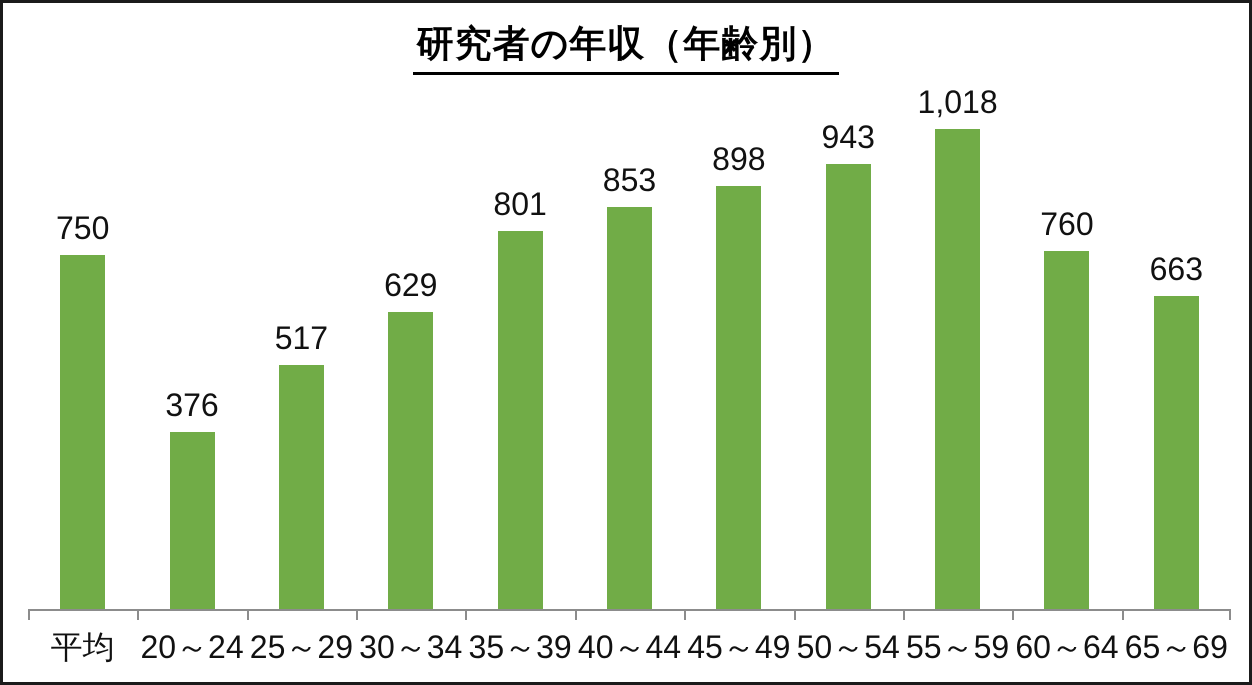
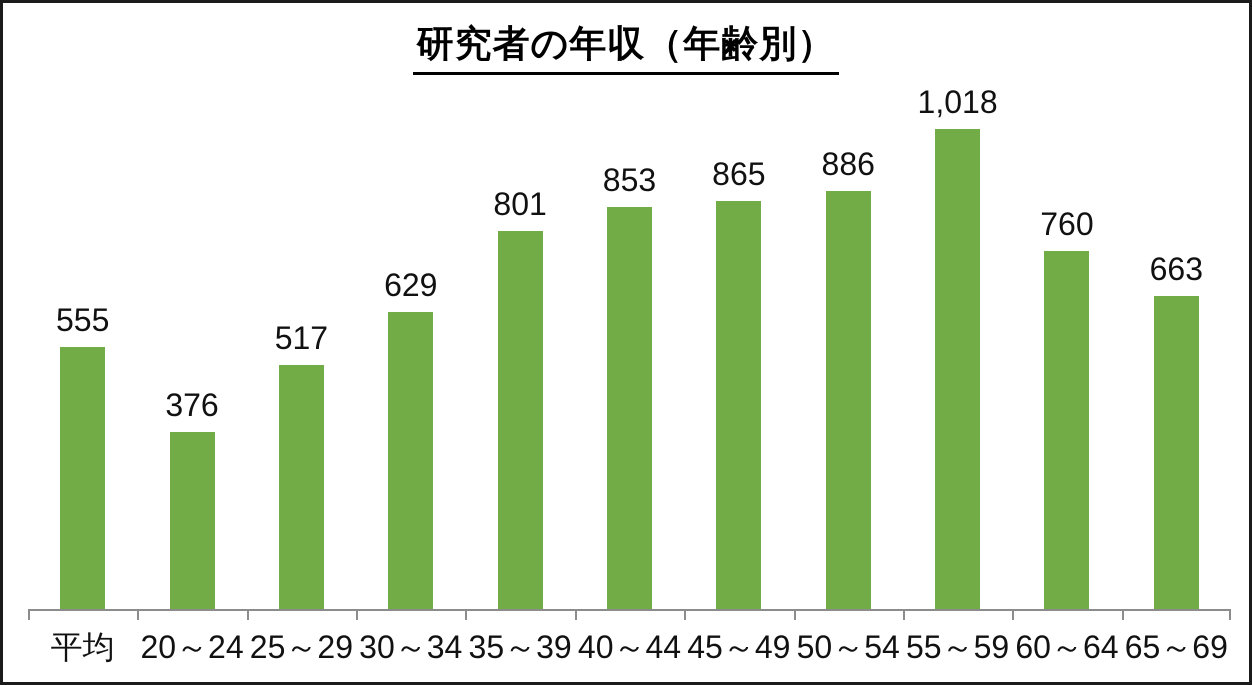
平均: 750 -> 555
45～49: 898 -> 865
50～54: 943 -> 886
